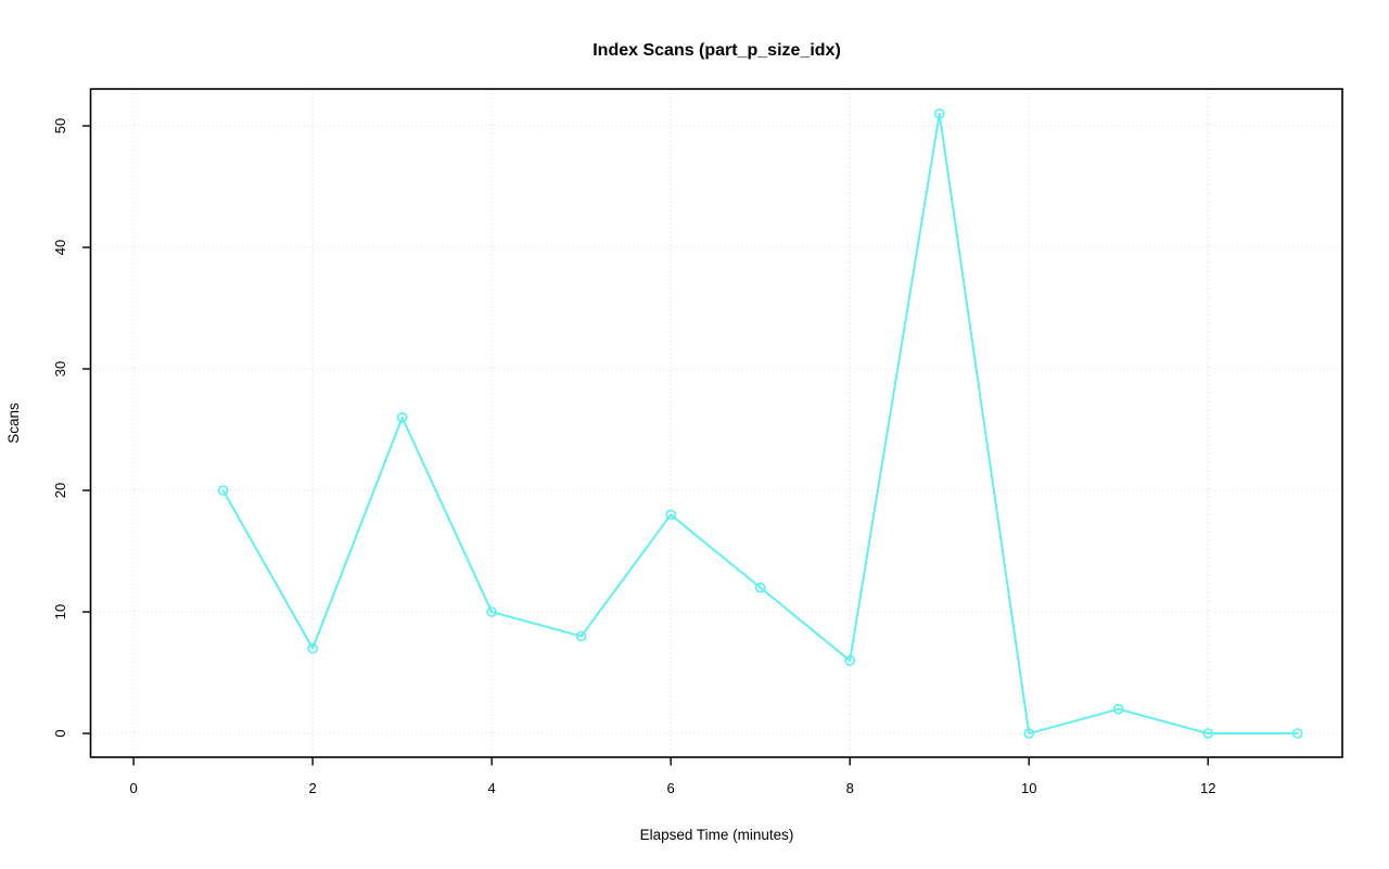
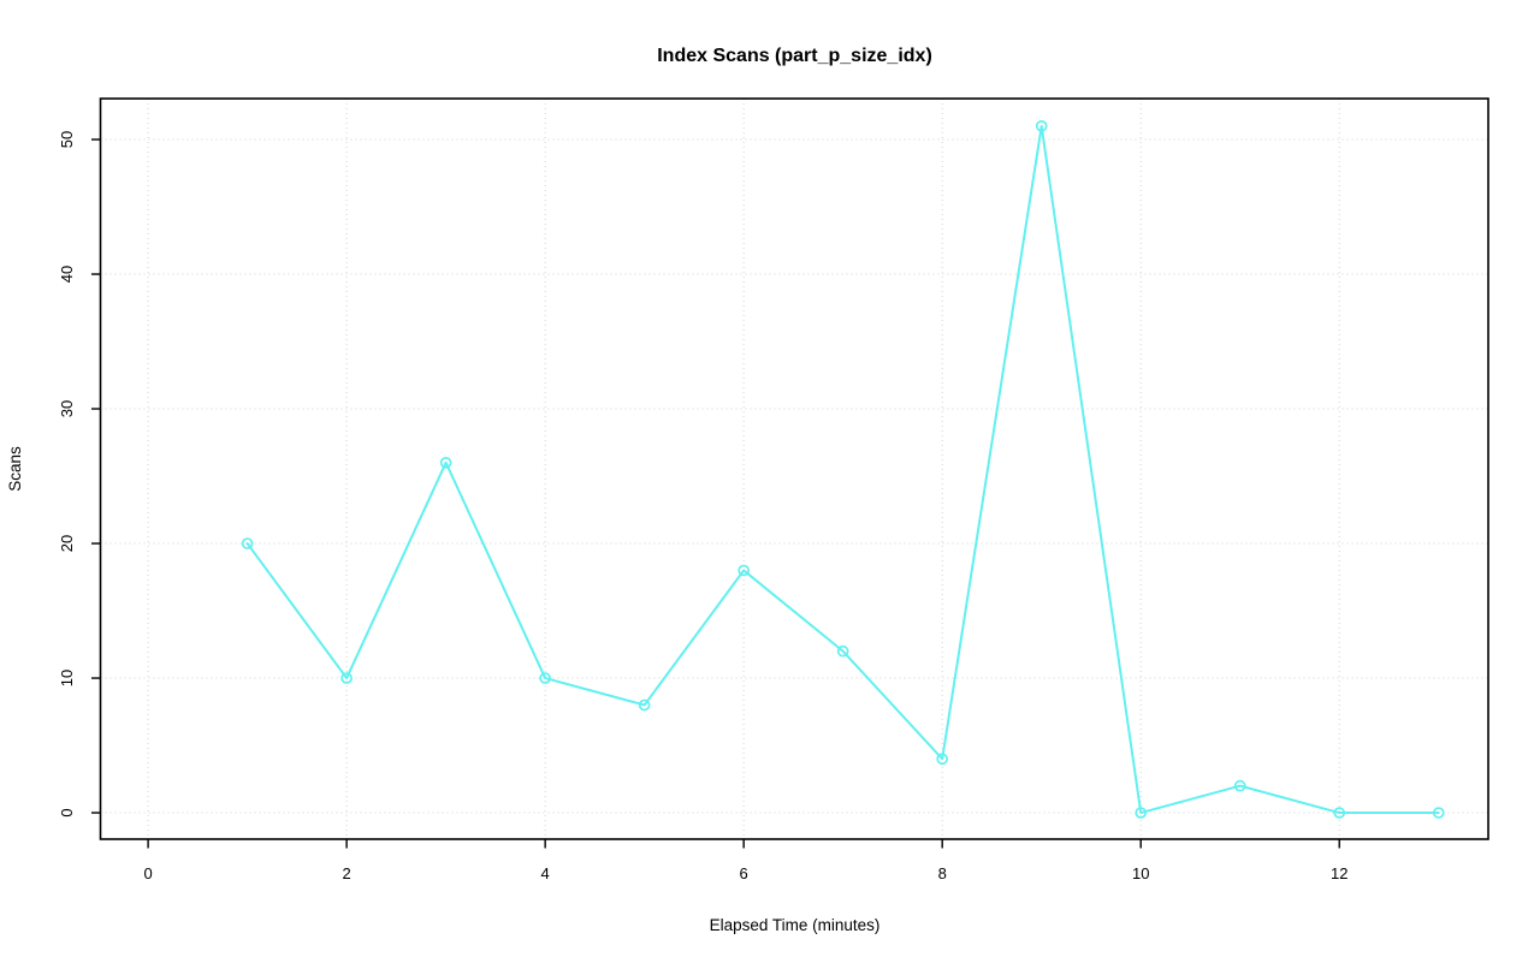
2: 7 -> 10
8: 6 -> 4
